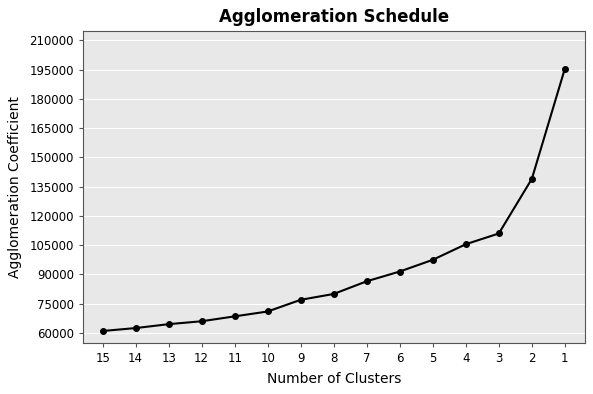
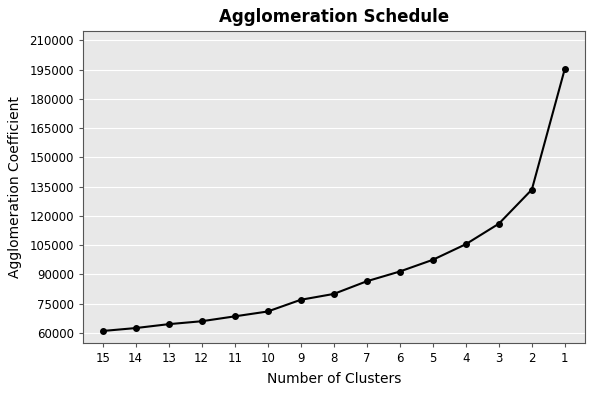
3: 111000 -> 116000
2: 139000 -> 134000
